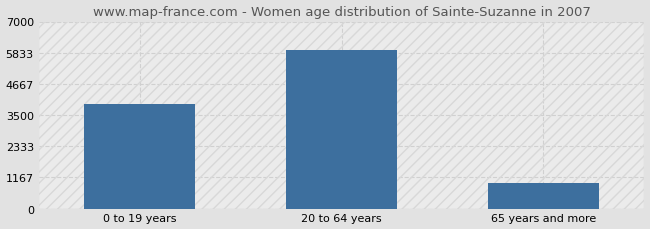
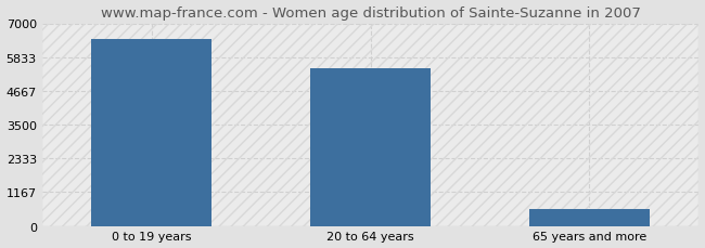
0 to 19 years: 3900 -> 6450
20 to 64 years: 5950 -> 5450
65 years and more: 950 -> 600
